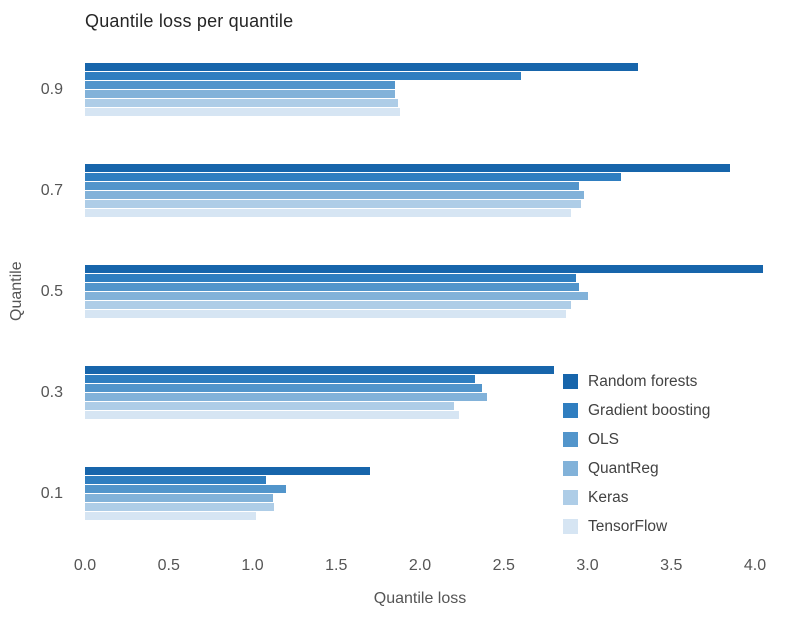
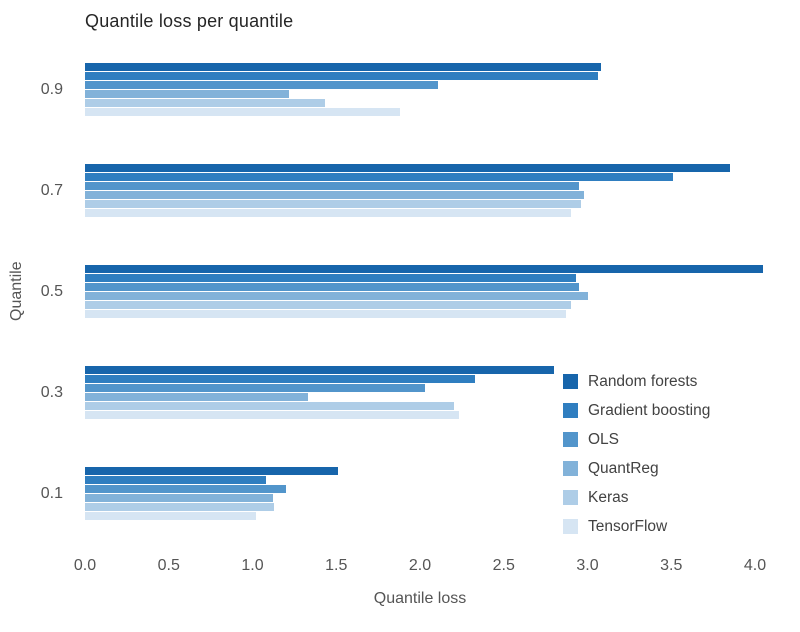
Random forests/0.9: 3.30 -> 3.08
Gradient boosting/0.9: 2.60 -> 3.06
OLS/0.9: 1.85 -> 2.11
QuantReg/0.9: 1.85 -> 1.22
Keras/0.9: 1.87 -> 1.43
Gradient boosting/0.7: 3.20 -> 3.51
OLS/0.3: 2.37 -> 2.03
QuantReg/0.3: 2.40 -> 1.33
Random forests/0.1: 1.70 -> 1.51
